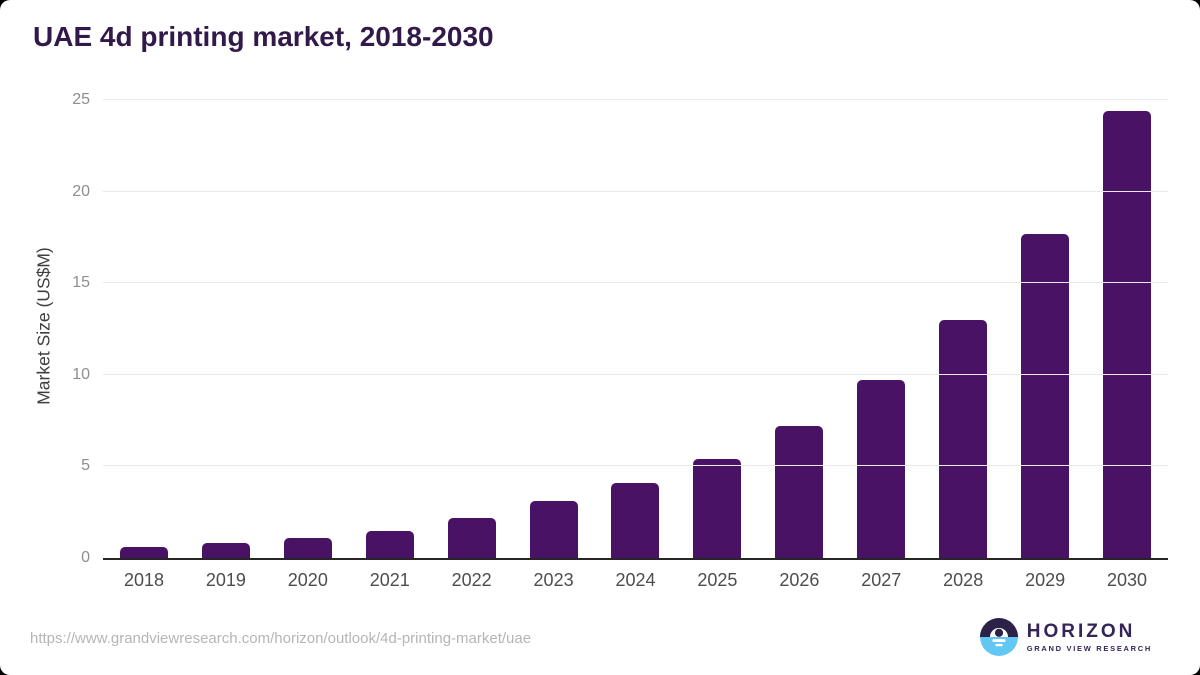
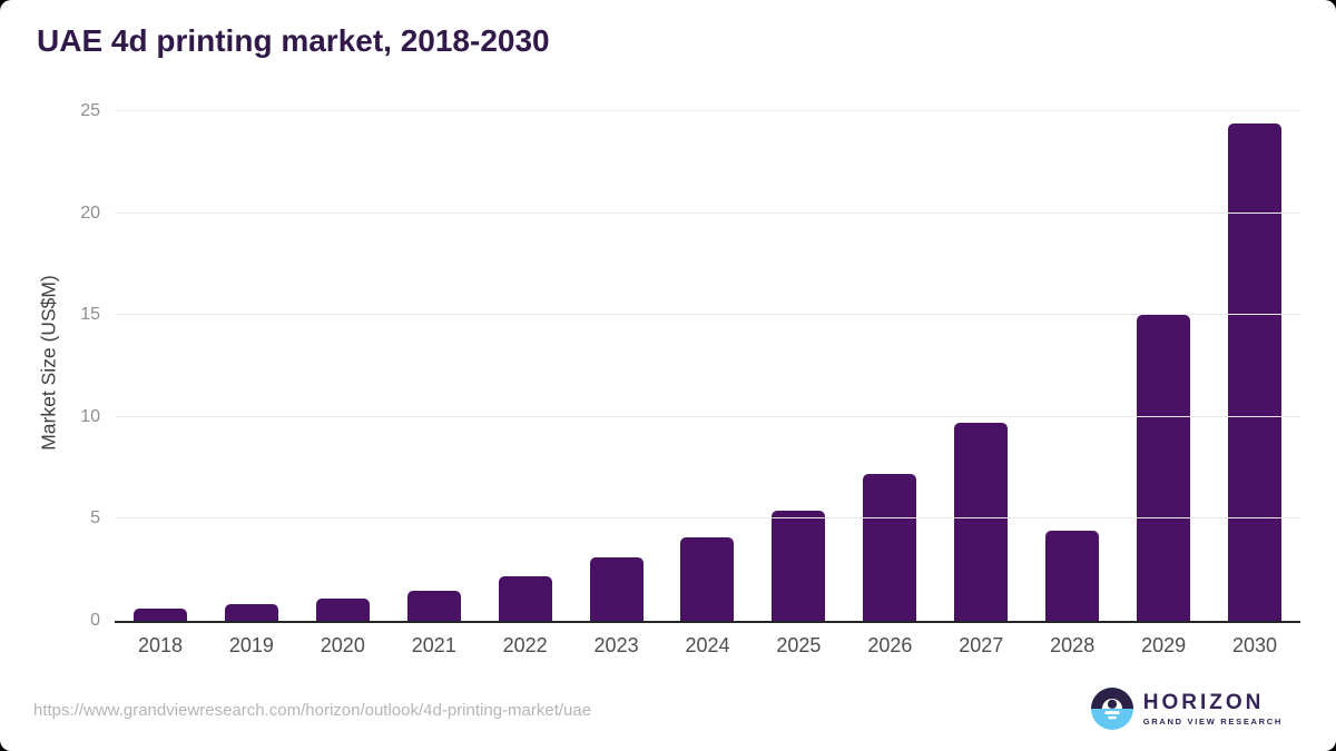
2028: 13.0 -> 4.4
2029: 17.7 -> 15.0
